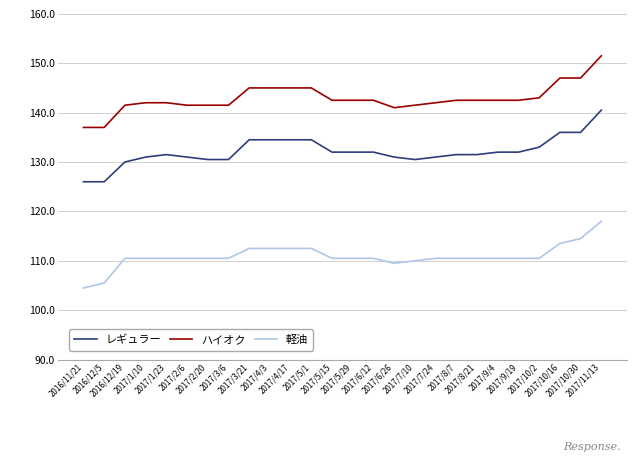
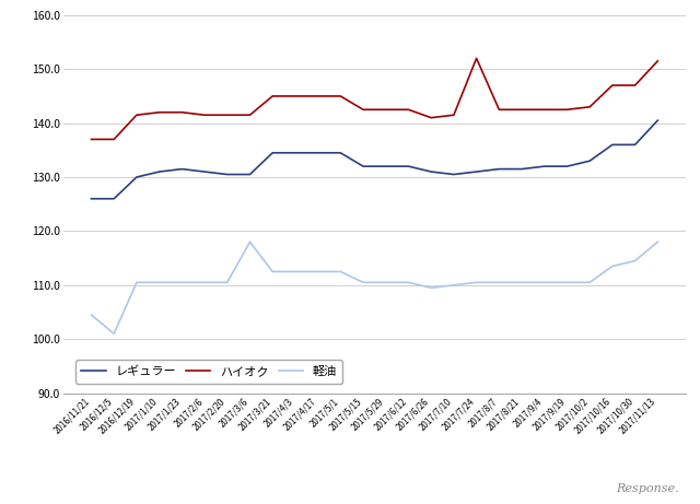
軽油/2016/12/5: 105.5 -> 101.0
軽油/2017/3/6: 110.5 -> 118.0
ハイオク/2017/7/24: 142.0 -> 152.0
